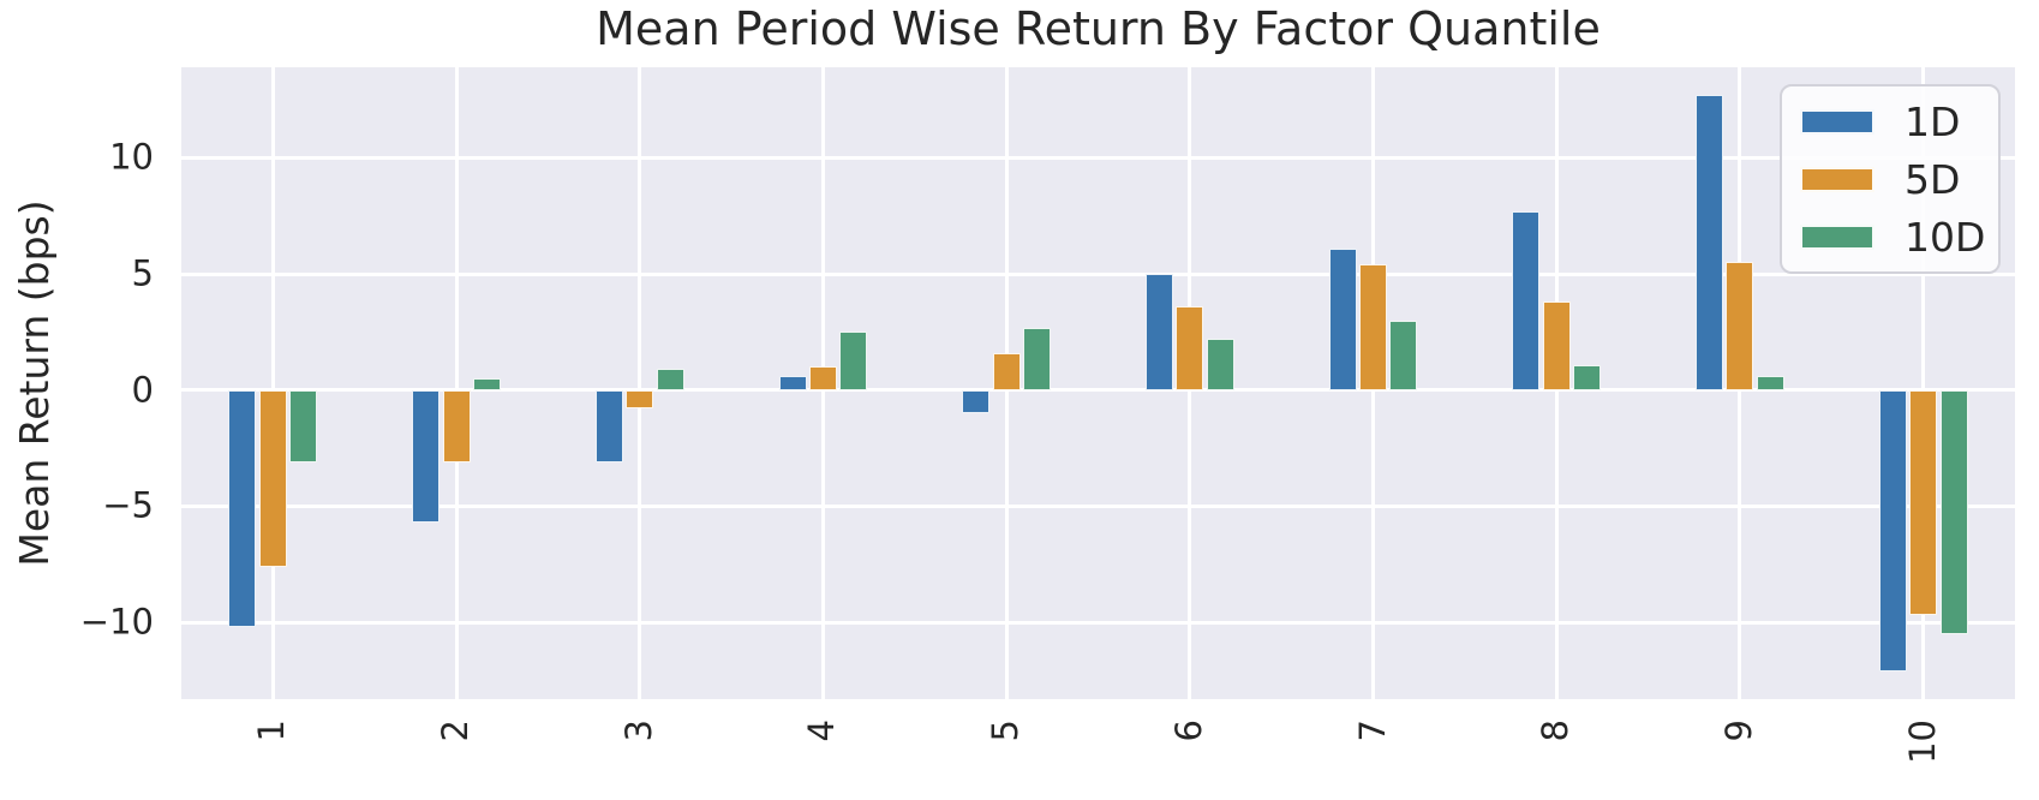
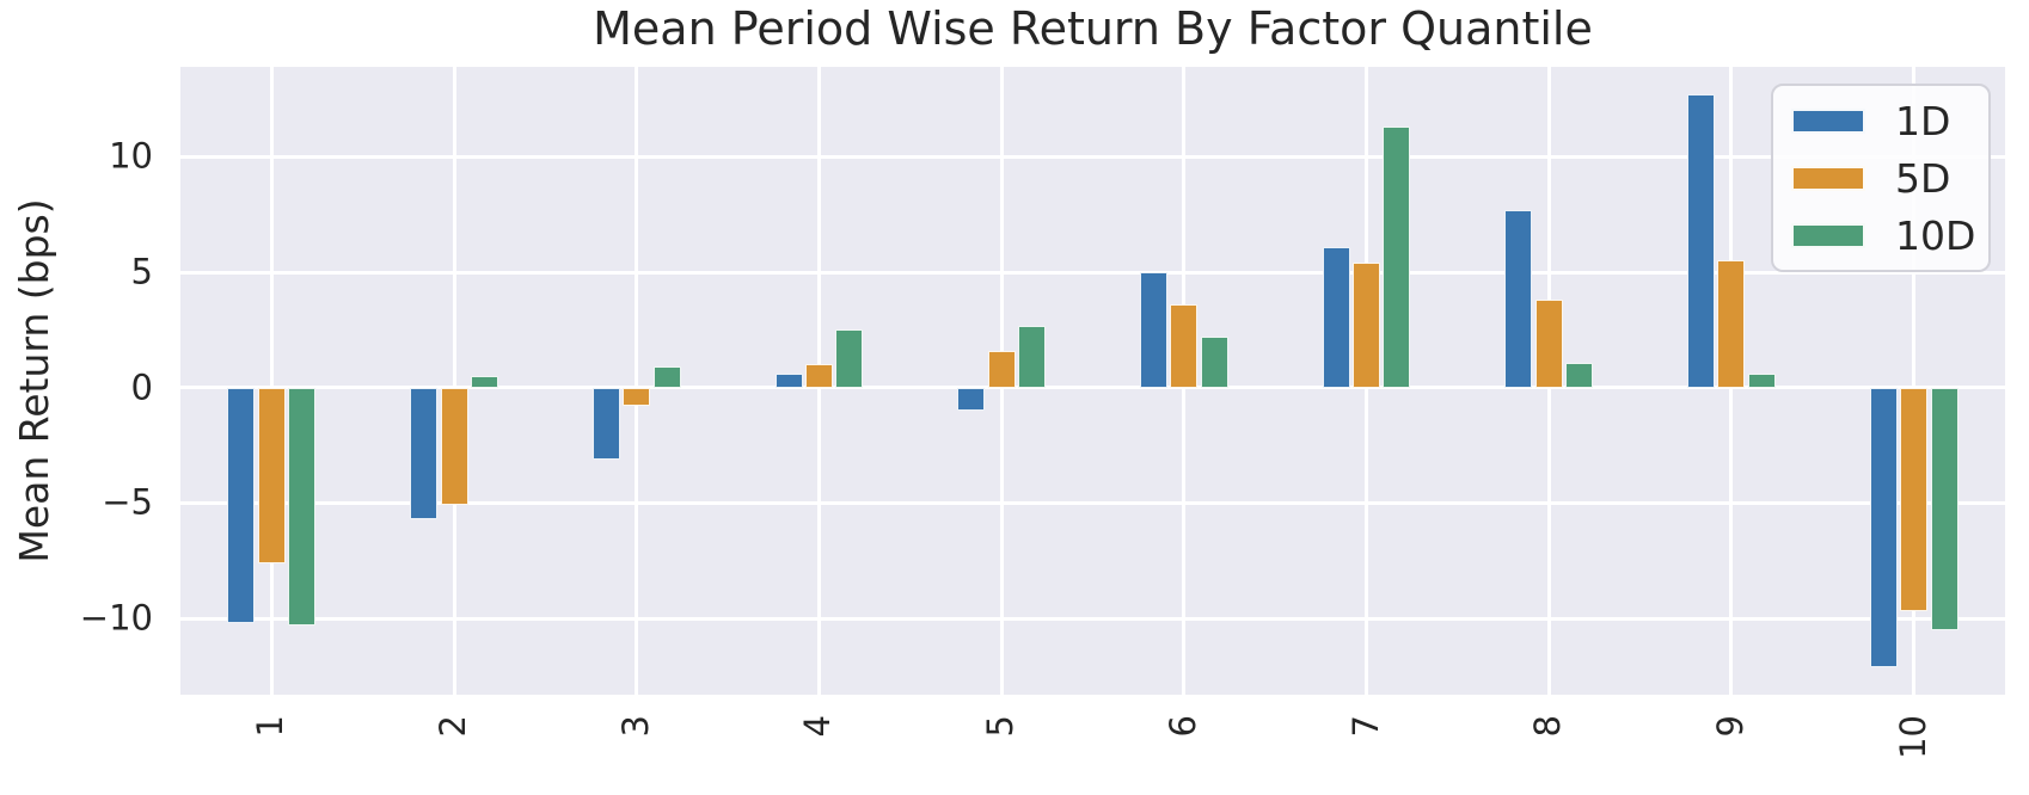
10D/1: -3.1 -> -10.3
5D/2: -3.1 -> -5.1
10D/7: 3.0 -> 11.3
